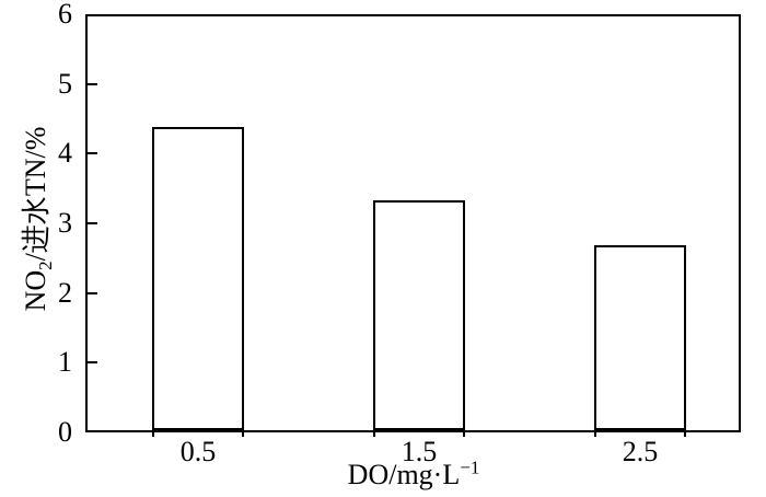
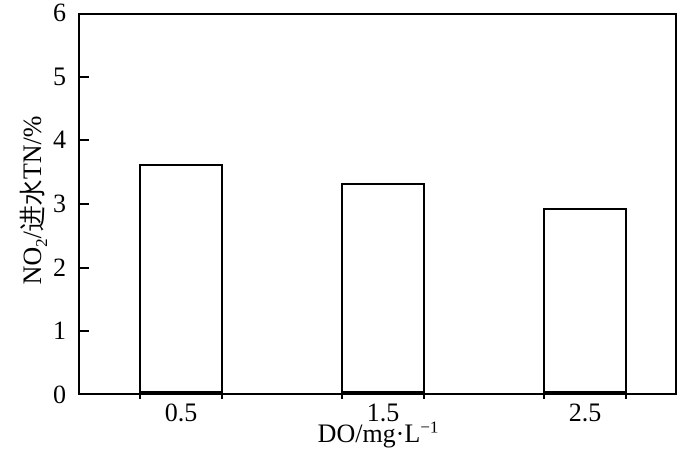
0.5: 4.3 -> 3.6
2.5: 2.6 -> 2.9
